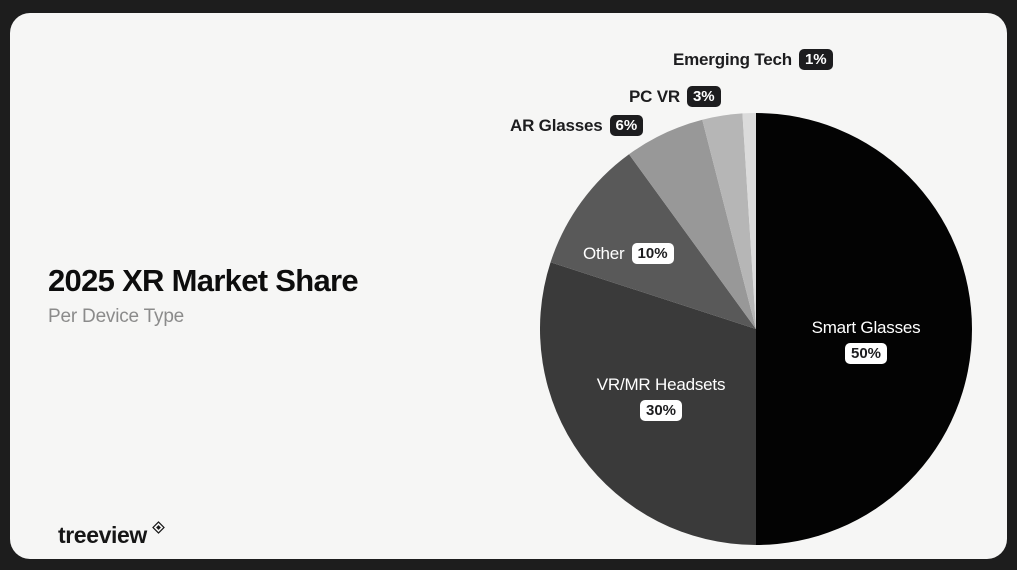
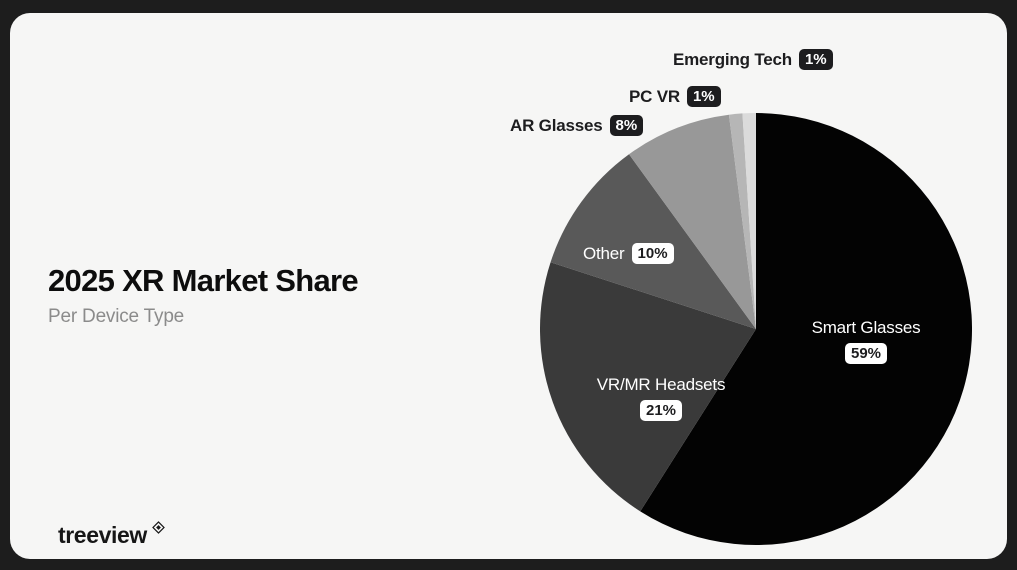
Smart Glasses: 50% -> 59%
VR/MR Headsets: 30% -> 21%
AR Glasses: 6% -> 8%
PC VR: 3% -> 1%
